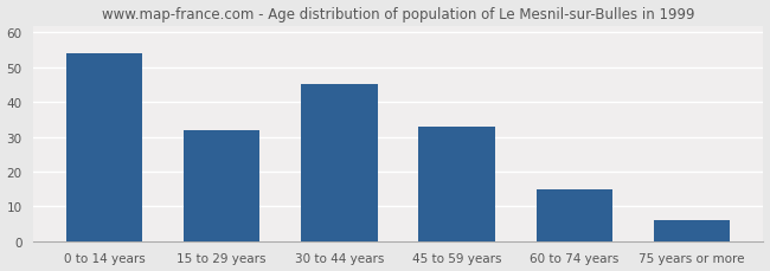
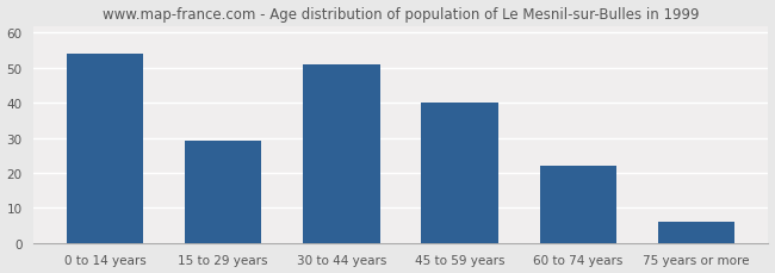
15 to 29 years: 32 -> 29
30 to 44 years: 45 -> 51
45 to 59 years: 33 -> 40
60 to 74 years: 15 -> 22
